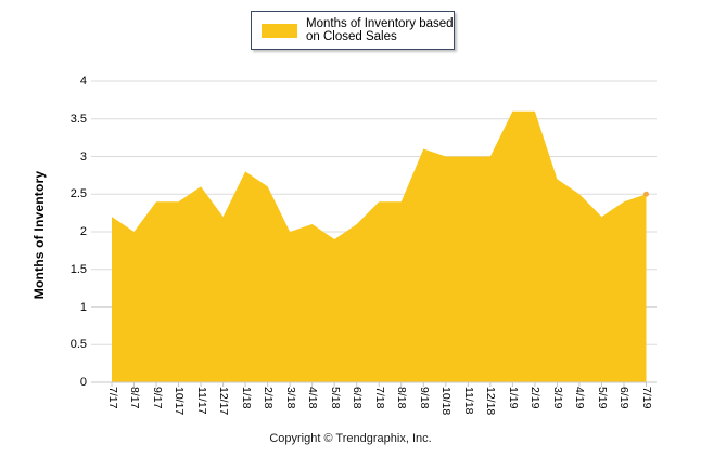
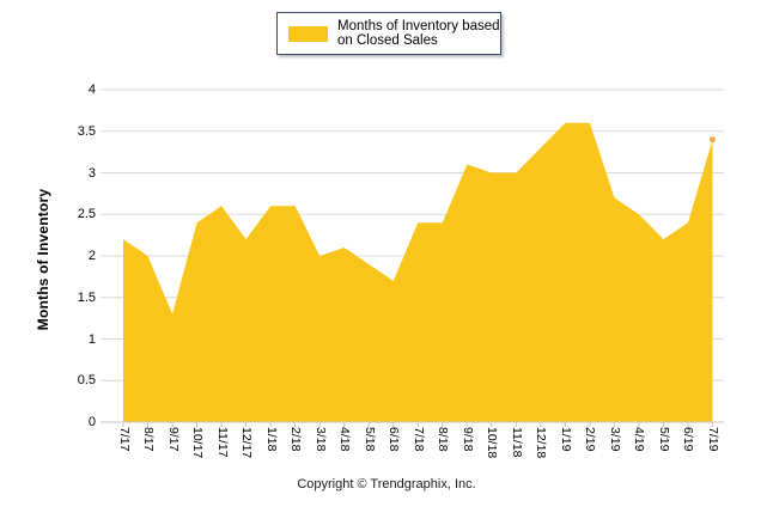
9/17: 2.4 -> 1.3
1/18: 2.8 -> 2.6
6/18: 2.1 -> 1.7
12/18: 3.0 -> 3.3
7/19: 2.5 -> 3.4
